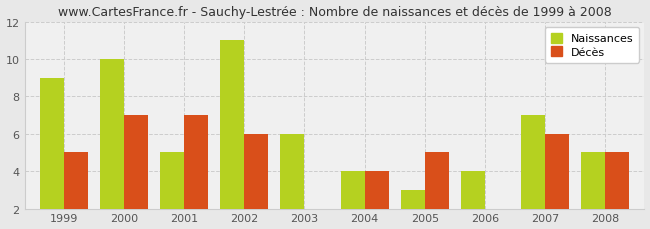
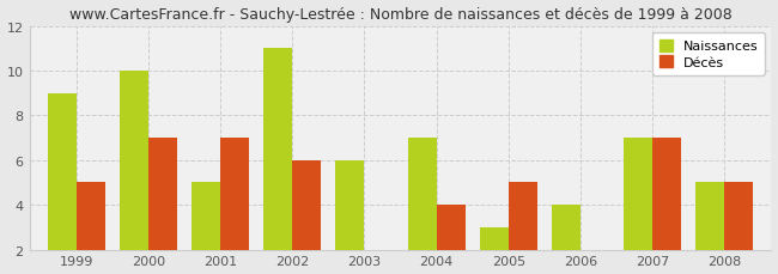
Naissances/2004: 4 -> 7
Décès/2007: 6 -> 7
